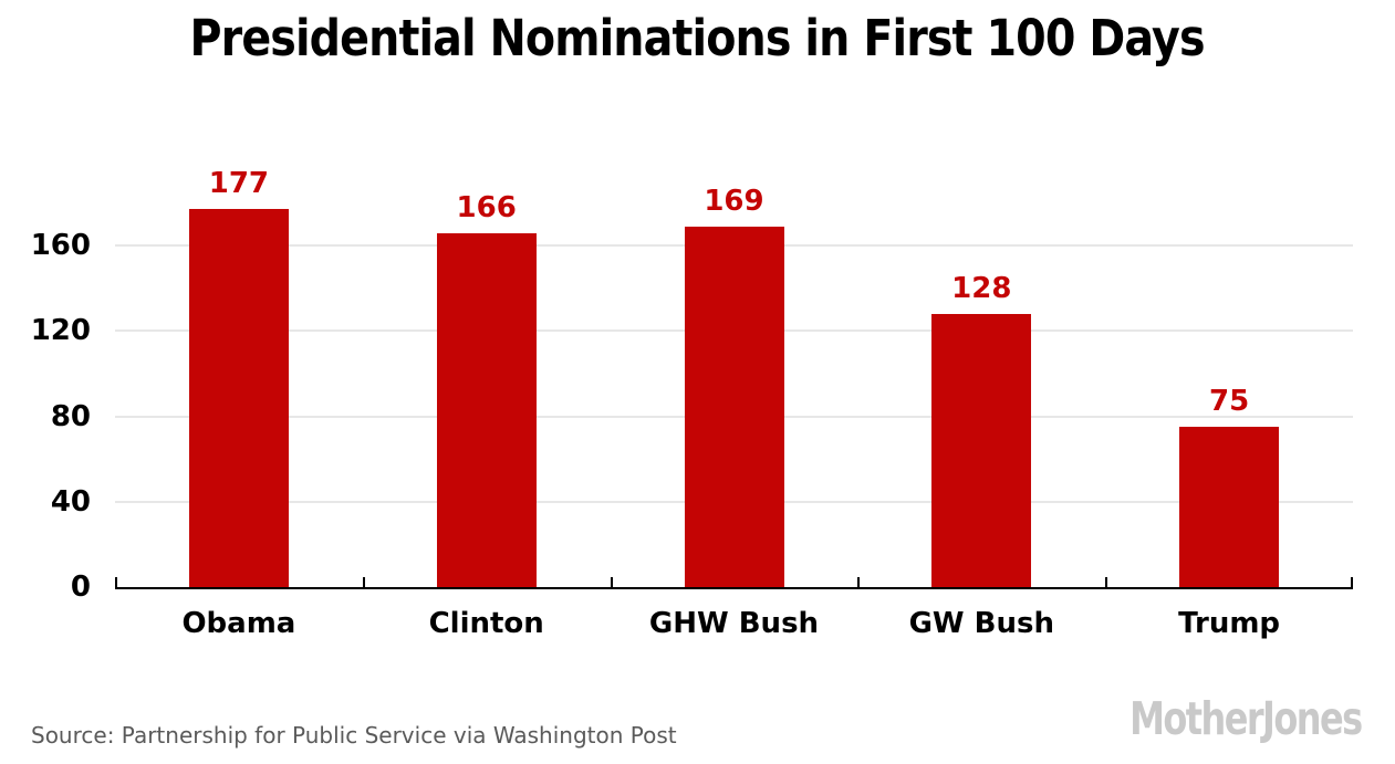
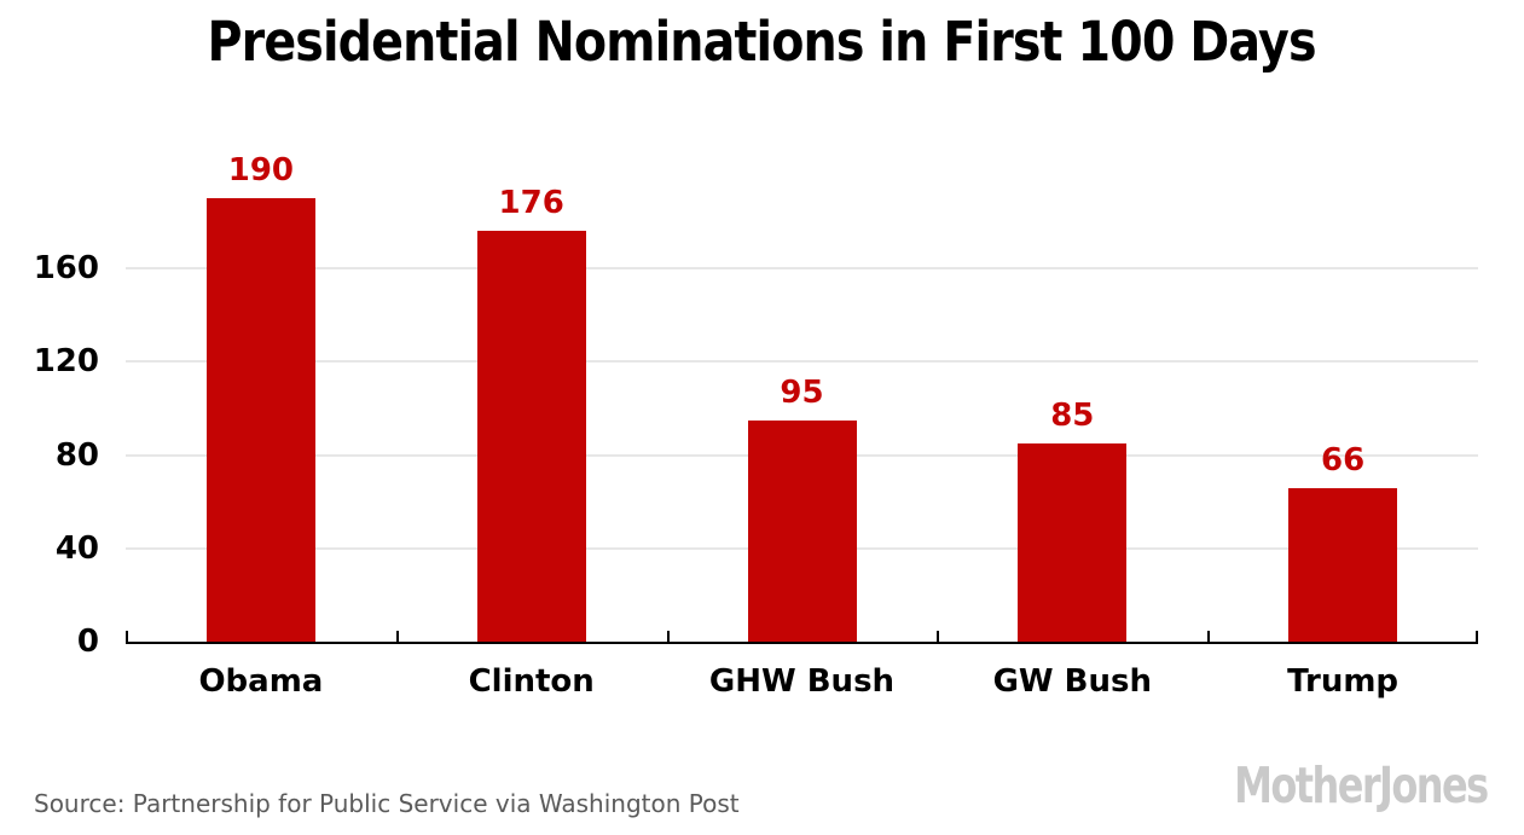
Obama: 177 -> 190
Clinton: 166 -> 176
GHW Bush: 169 -> 95
GW Bush: 128 -> 85
Trump: 75 -> 66
